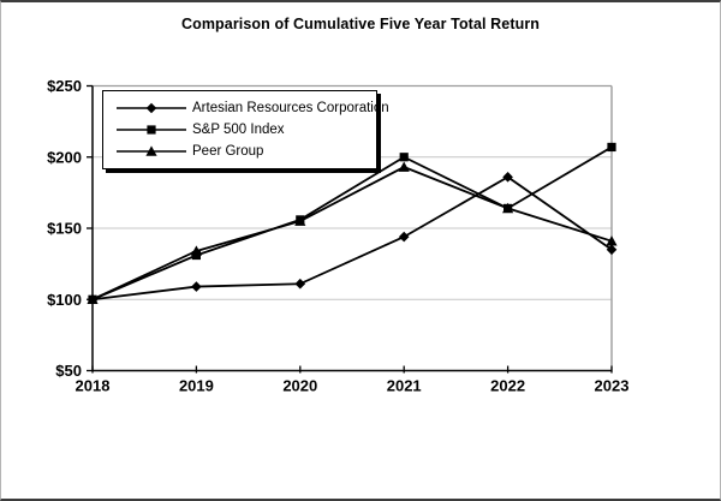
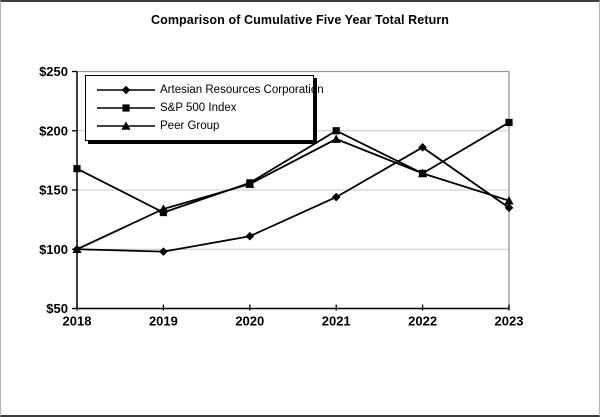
S&P 500 Index/2018: $100 -> $168
Artesian Resources Corporation/2019: $109 -> $98
